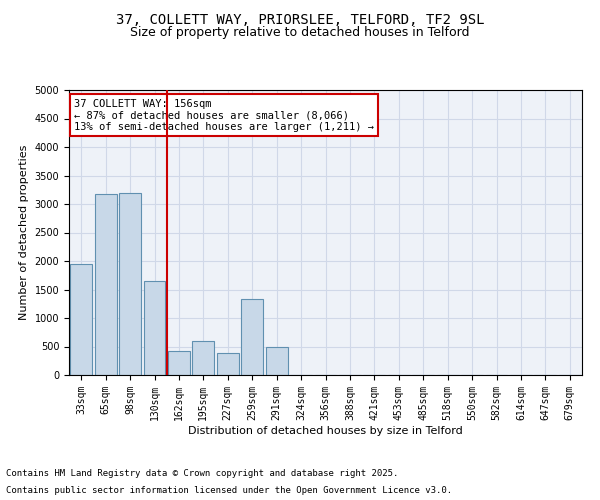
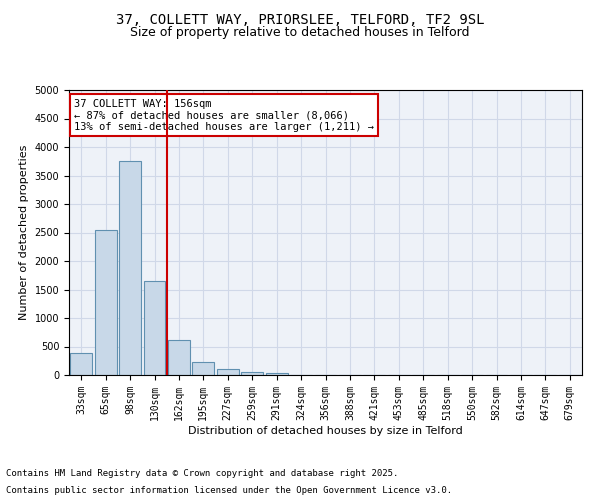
33sqm: 1940 -> 380
65sqm: 3180 -> 2540
98sqm: 3200 -> 3760
162sqm: 420 -> 620
195sqm: 600 -> 220
227sqm: 380 -> 100
259sqm: 1340 -> 60
291sqm: 500 -> 30
